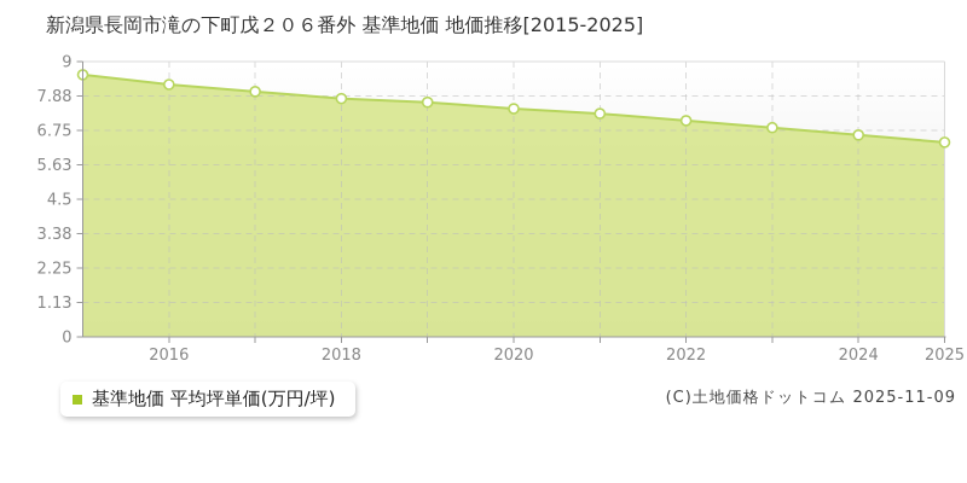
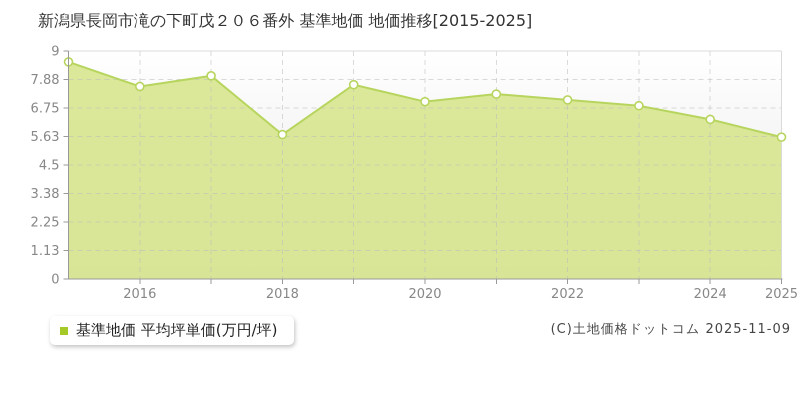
2016: 8.2 -> 7.6
2018: 7.8 -> 5.7
2020: 7.5 -> 7.0
2024: 6.6 -> 6.3
2025: 6.4 -> 5.6
